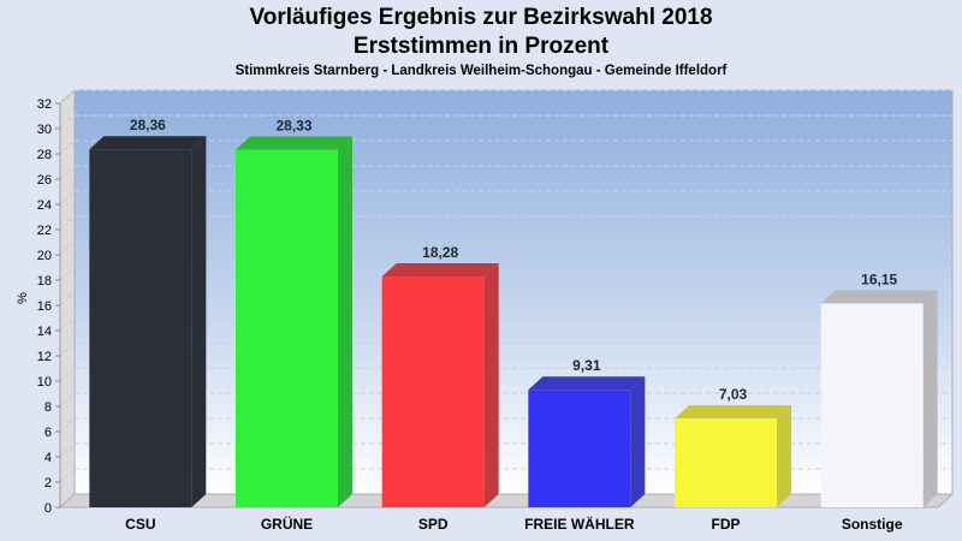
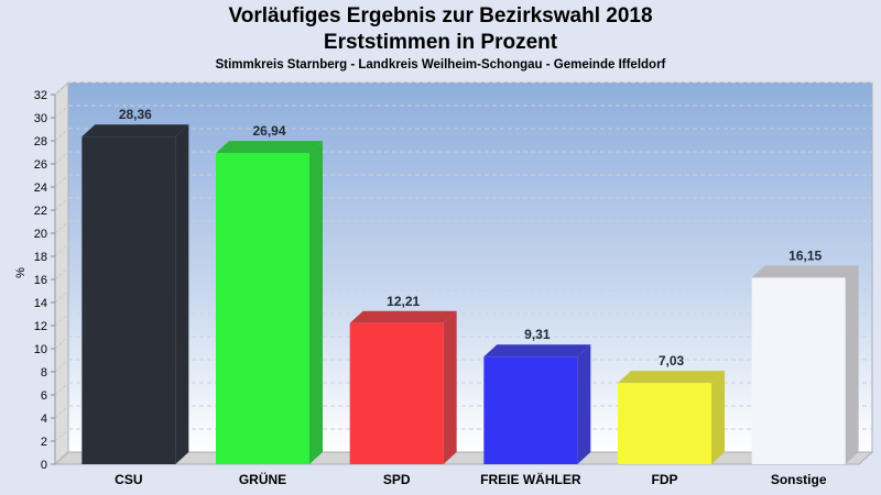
GRÜNE: 28,33 -> 26,94
SPD: 18,28 -> 12,21
